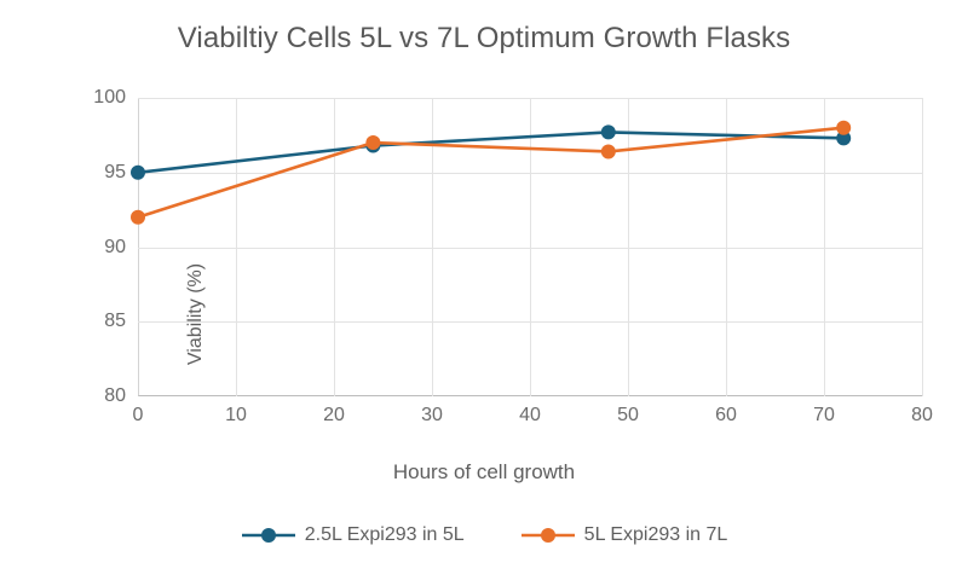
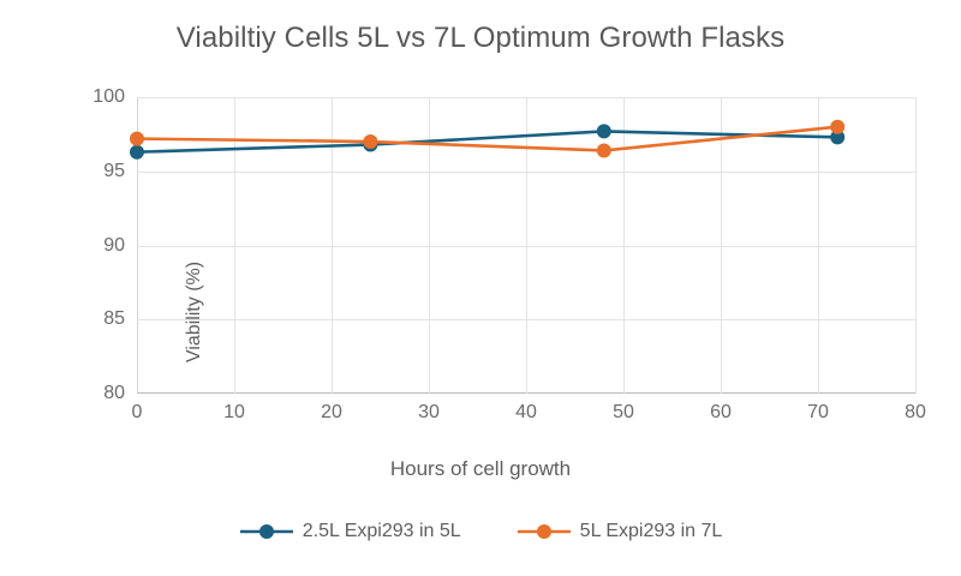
2.5L Expi293 in 5L/0: 95 -> 96
5L Expi293 in 7L/0: 92 -> 97
